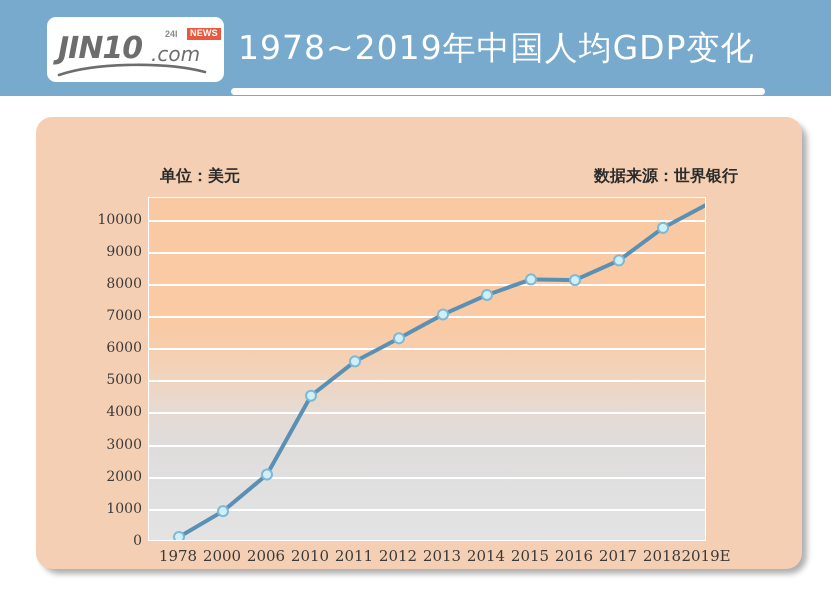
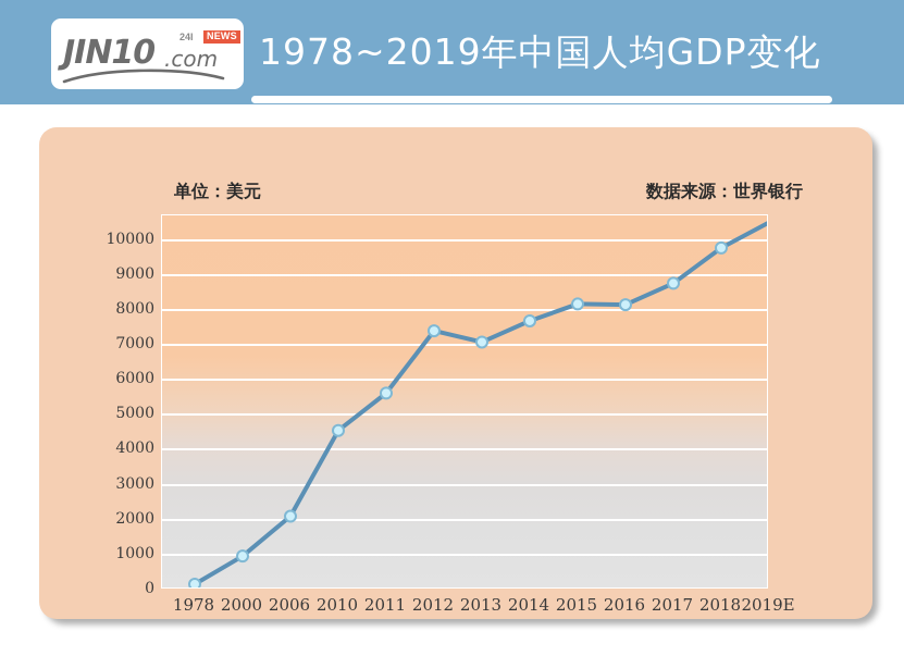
2012: 6300 -> 7400
